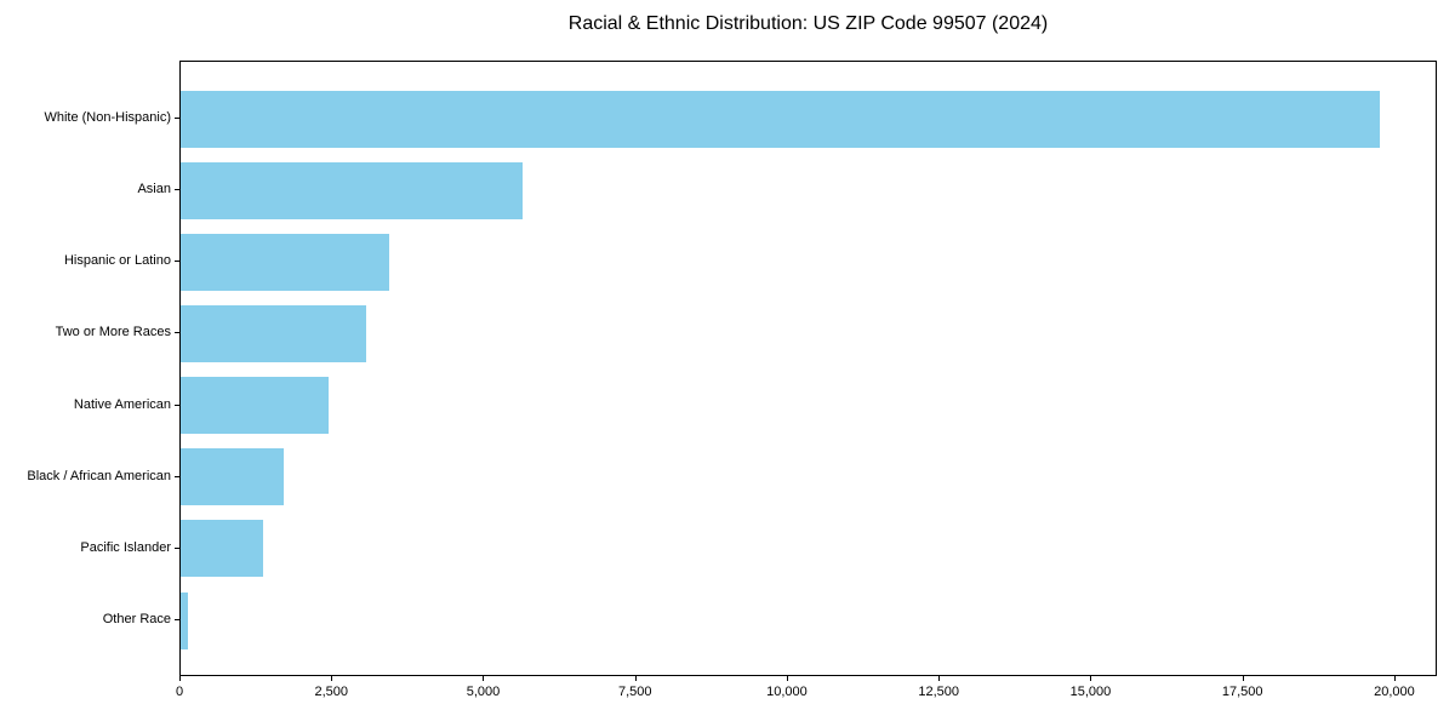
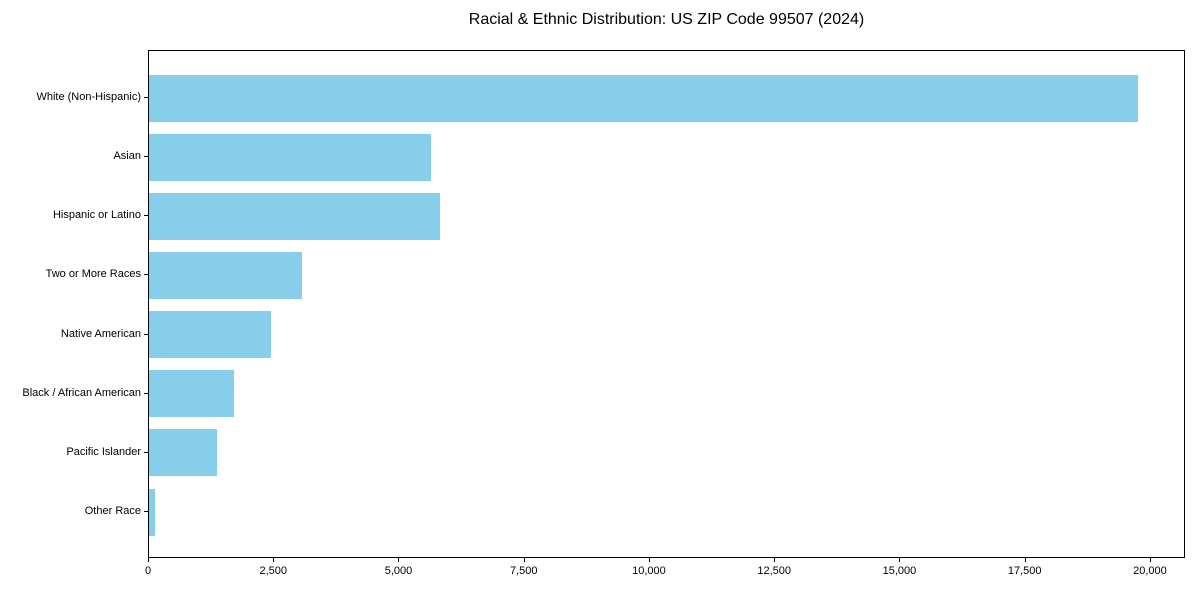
Hispanic or Latino: 3400 -> 5800
